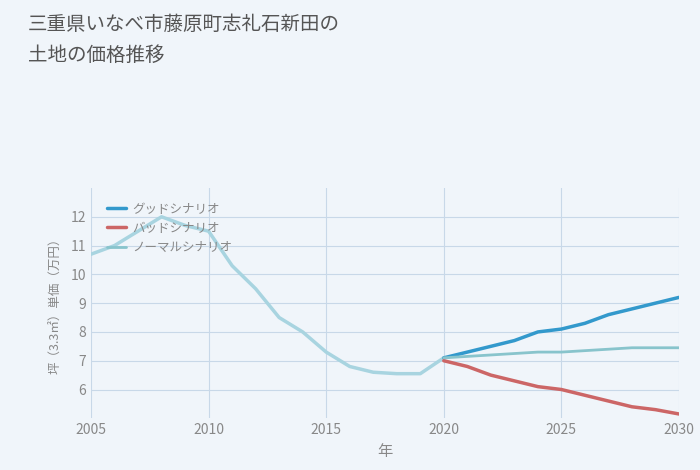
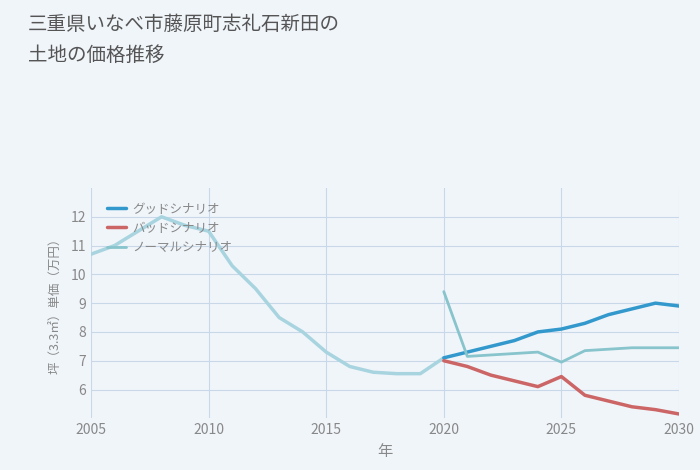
ノーマルシナリオ/2020: 7.10 -> 9.40
バッドシナリオ/2025: 6.00 -> 6.45
ノーマルシナリオ/2025: 7.30 -> 6.95
グッドシナリオ/2030: 9.2 -> 8.9
